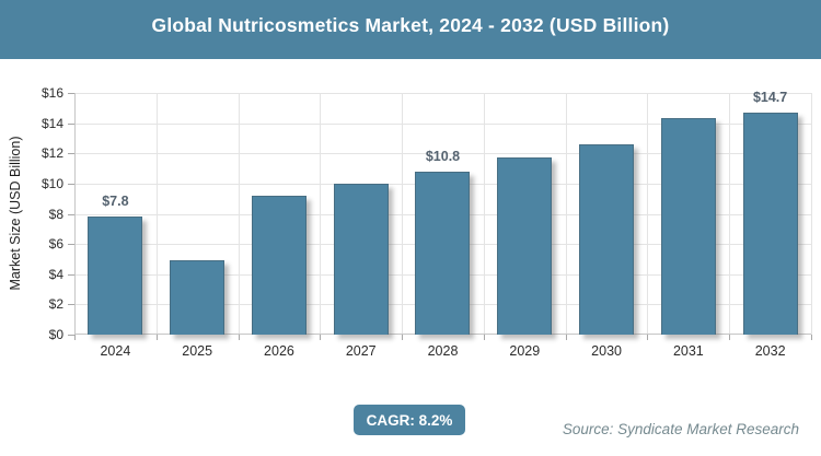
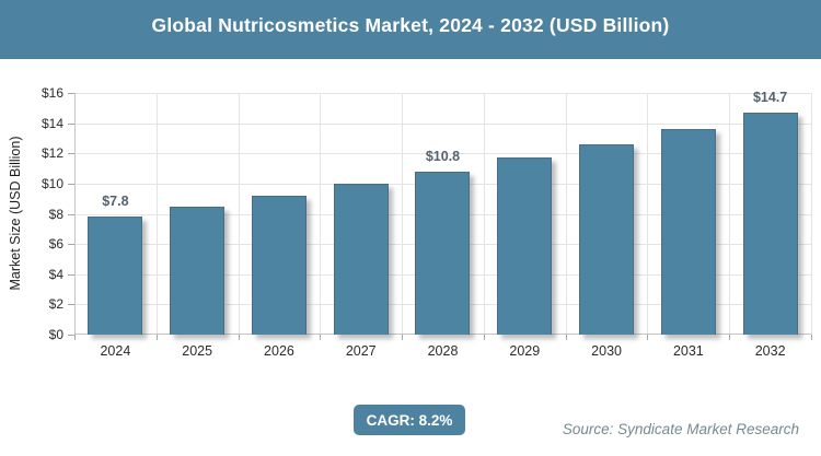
2025: $4.9 -> $8.5
2031: $14.3 -> $13.6
